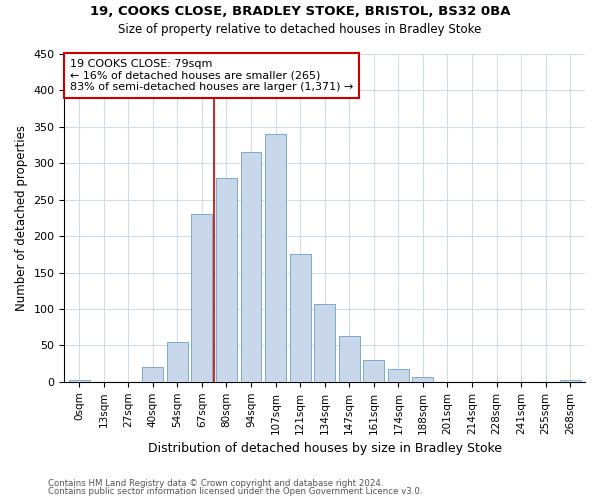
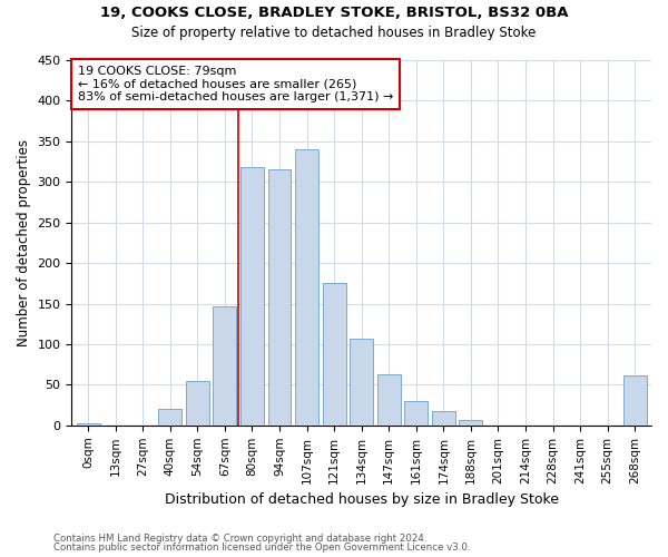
67sqm: 230 -> 146
80sqm: 280 -> 318
268sqm: 3 -> 62
